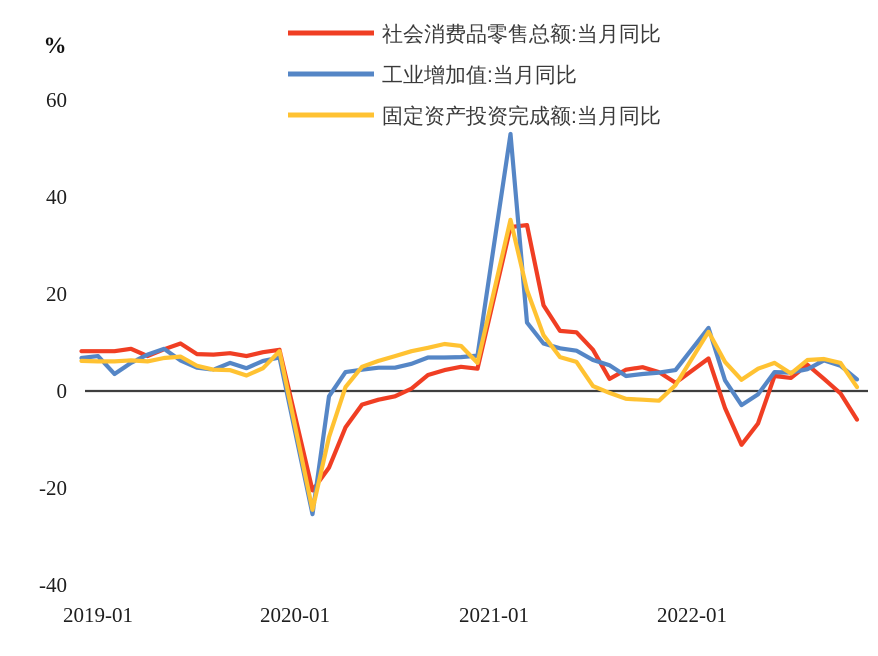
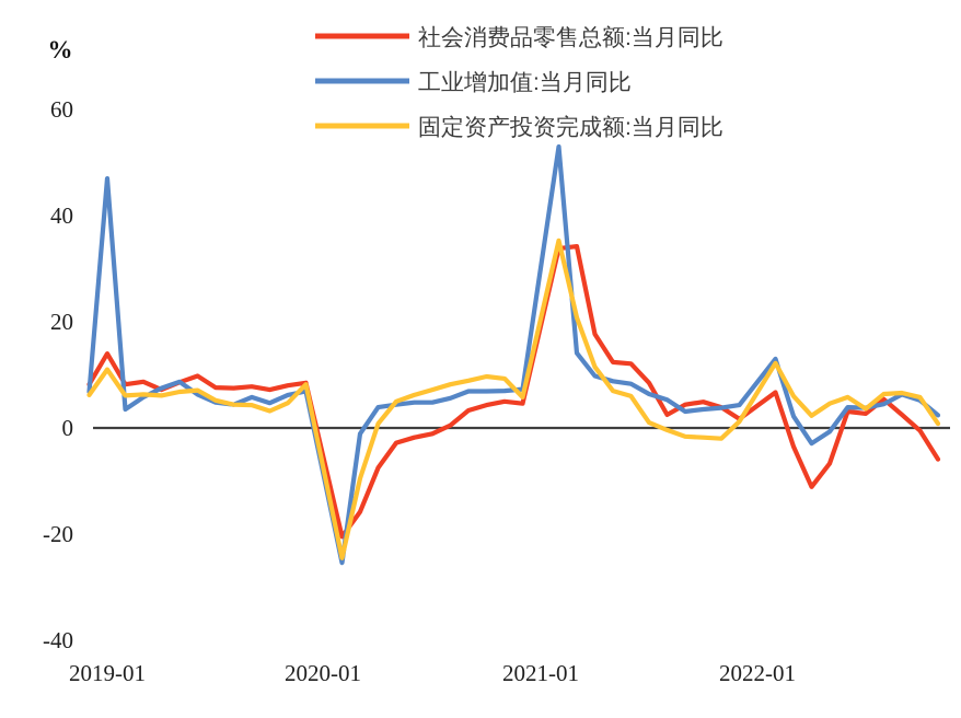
社会消费品零售总额:当月同比/2019-01: 8 -> 14
工业增加值:当月同比/2019-01: 7 -> 47
固定资产投资完成额:当月同比/2019-01: 6 -> 11
